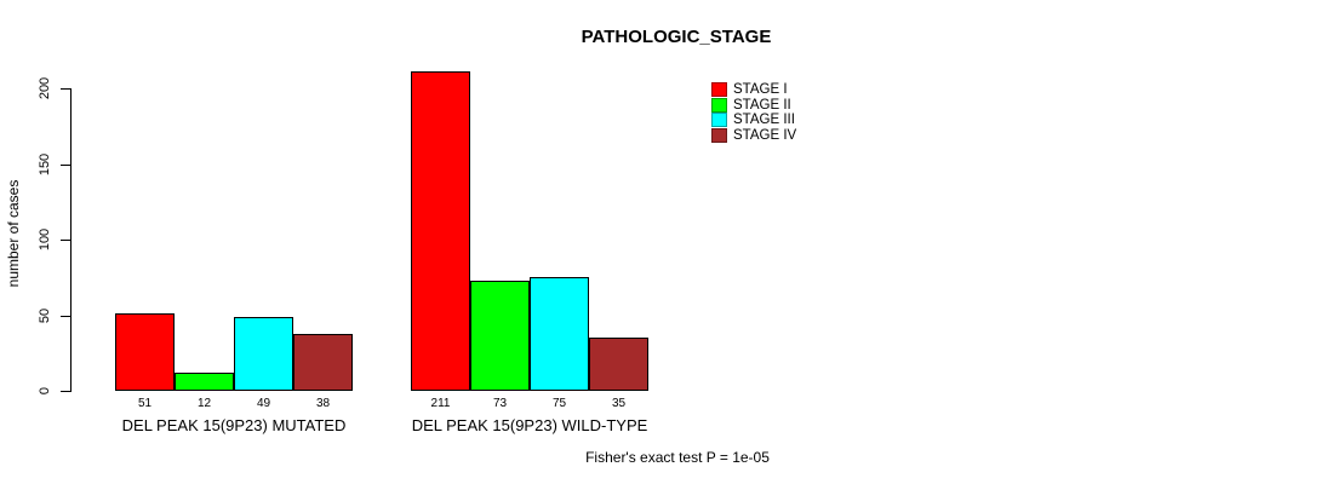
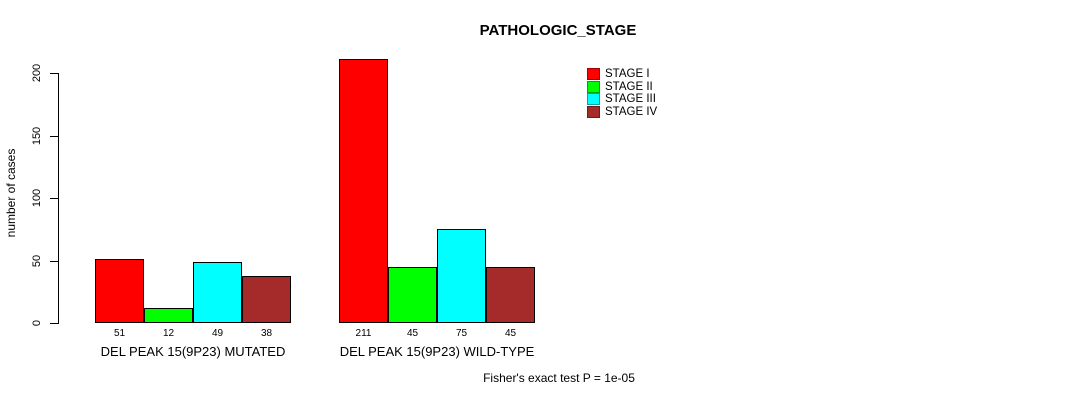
STAGE II/DEL PEAK 15(9P23) WILD-TYPE: 73 -> 45
STAGE IV/DEL PEAK 15(9P23) WILD-TYPE: 35 -> 45
